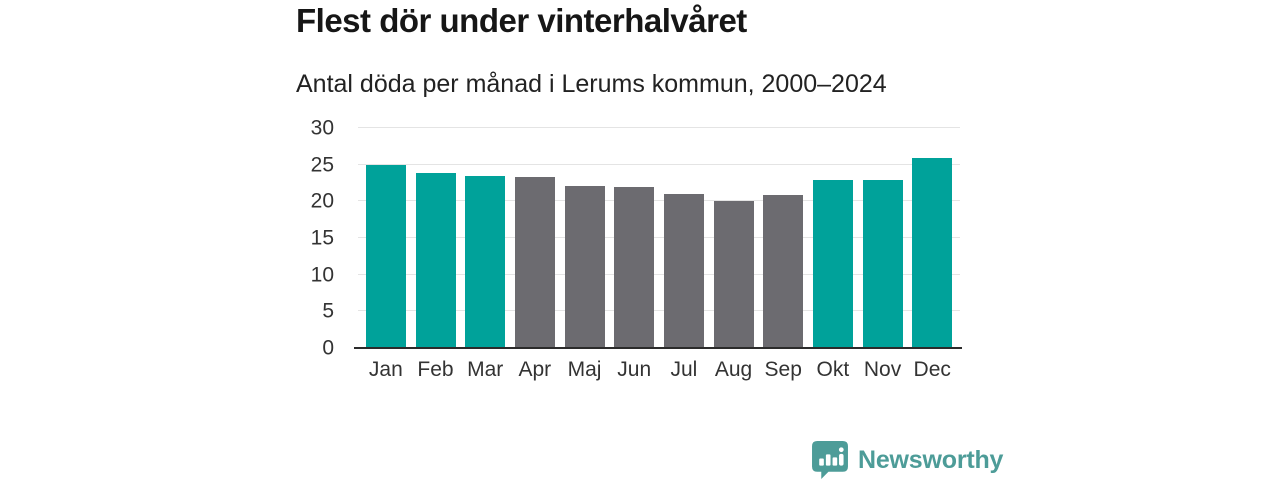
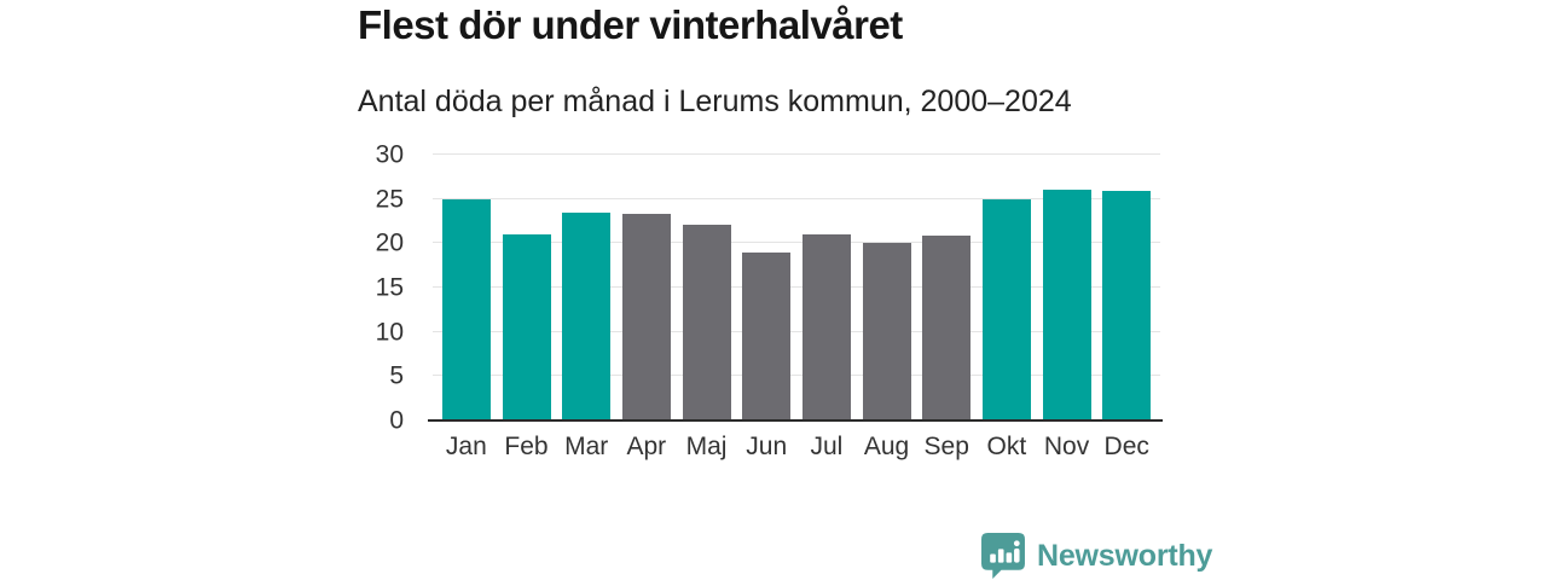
Feb: 24 -> 21
Jun: 22 -> 19
Okt: 23 -> 25
Nov: 23 -> 26
